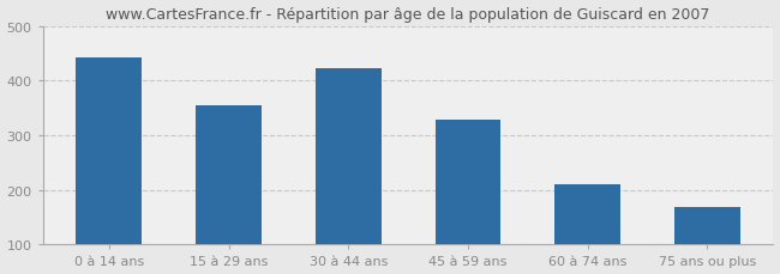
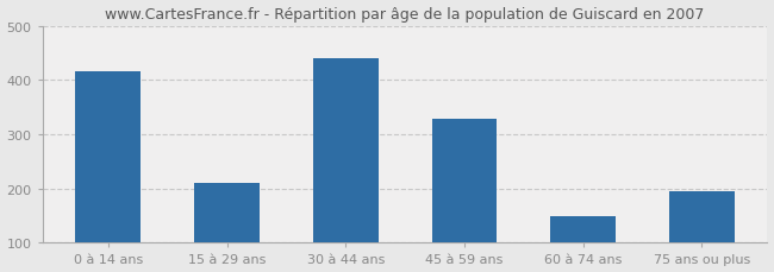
0 à 14 ans: 441 -> 415
15 à 29 ans: 355 -> 210
30 à 44 ans: 422 -> 440
60 à 74 ans: 211 -> 150
75 ans ou plus: 168 -> 195
